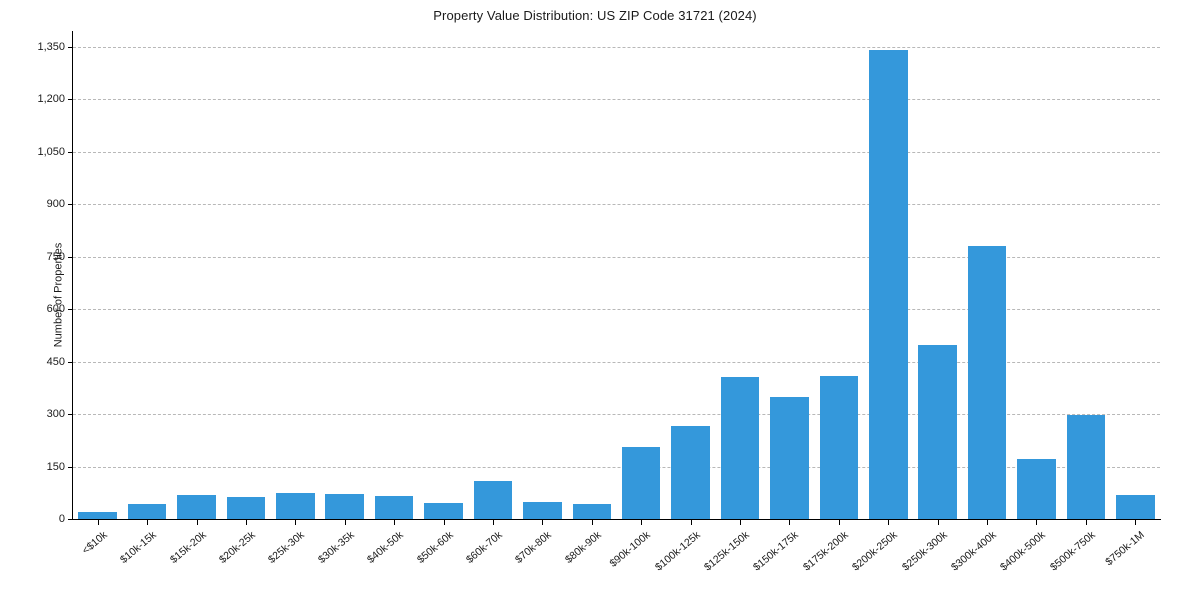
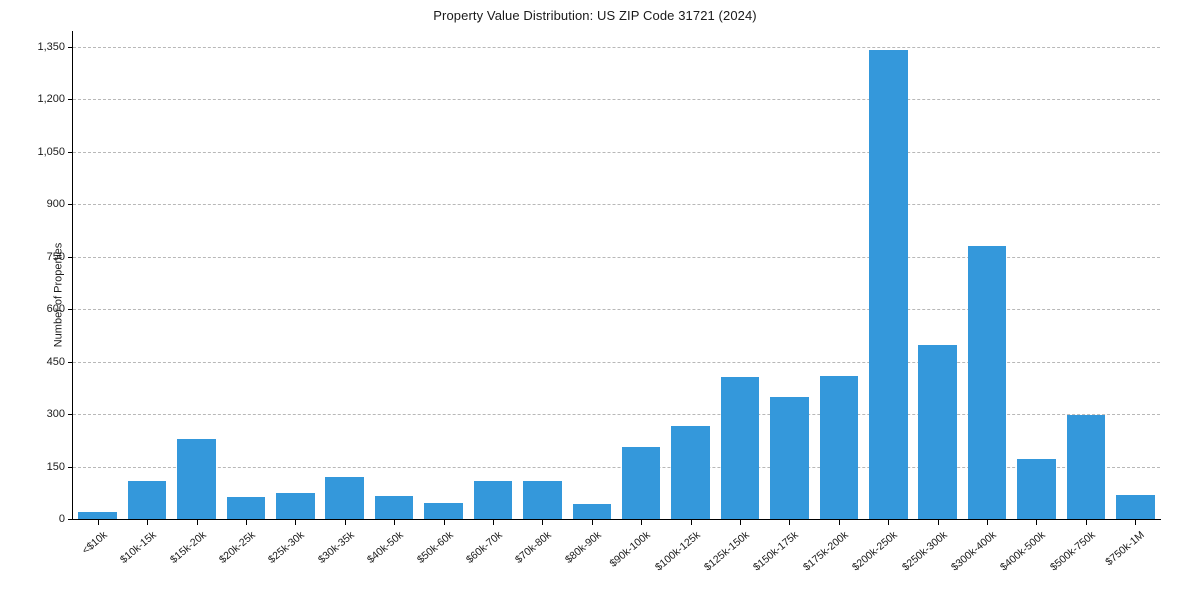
$10k-15k: 40 -> 110
$15k-20k: 70 -> 230
$30k-35k: 70 -> 120
$70k-80k: 50 -> 110
